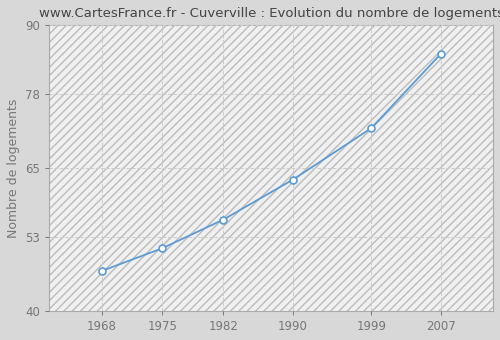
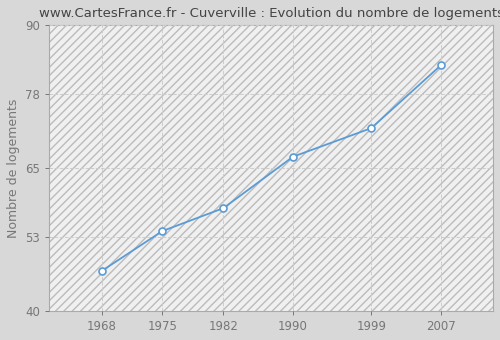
1975: 51 -> 54
1982: 56 -> 58
1990: 63 -> 67
2007: 85 -> 83
